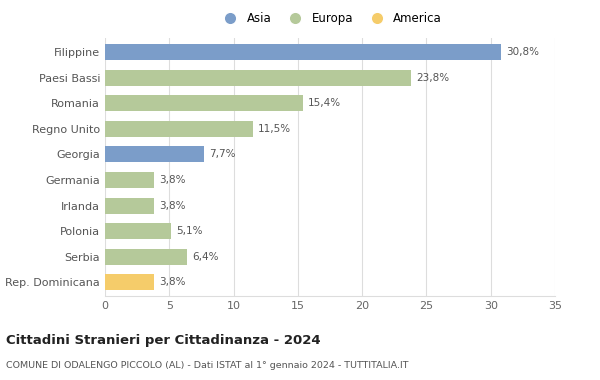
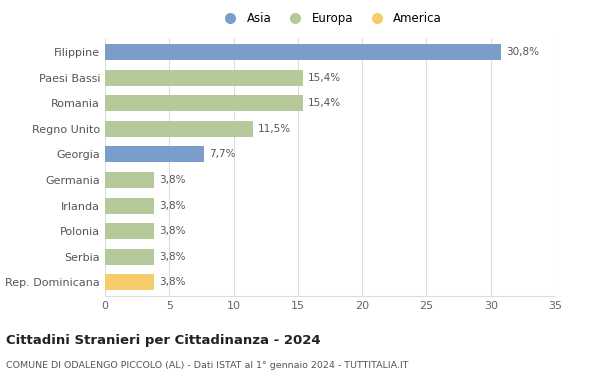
Paesi Bassi: 23,8% -> 15,4%
Polonia: 5,1% -> 3,8%
Serbia: 6,4% -> 3,8%
